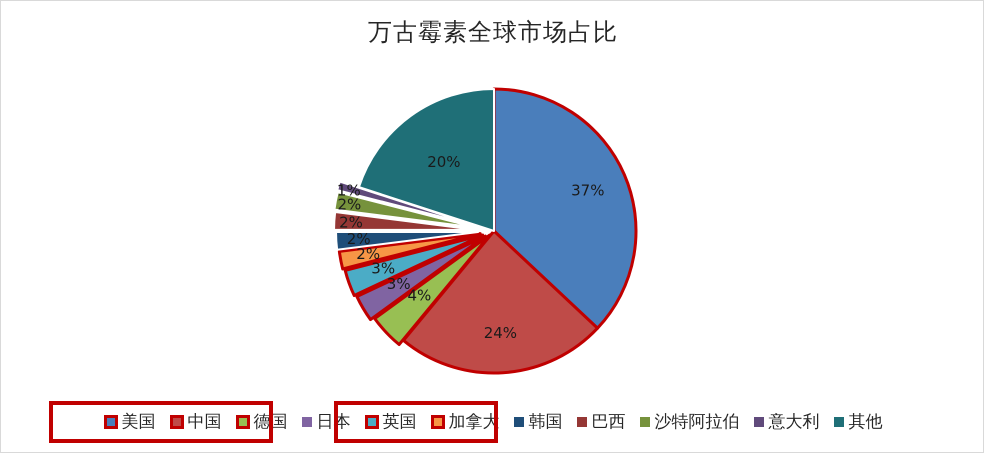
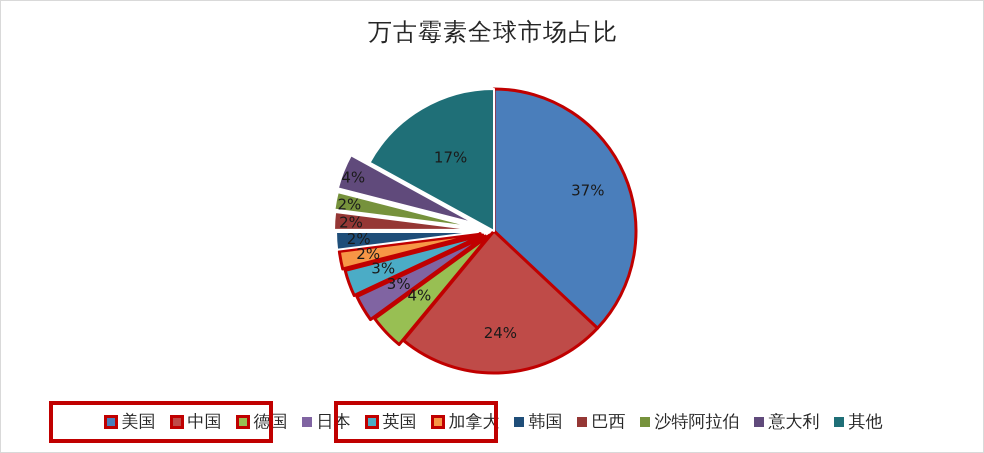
意大利: 1% -> 4%
其他: 20% -> 17%
